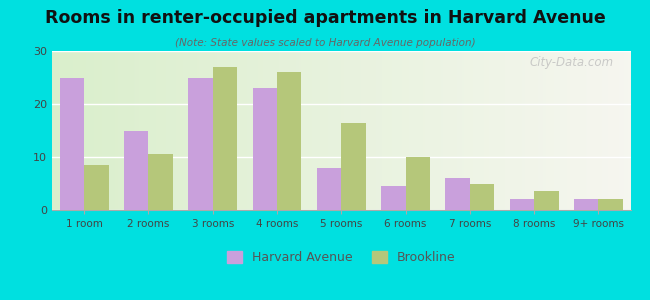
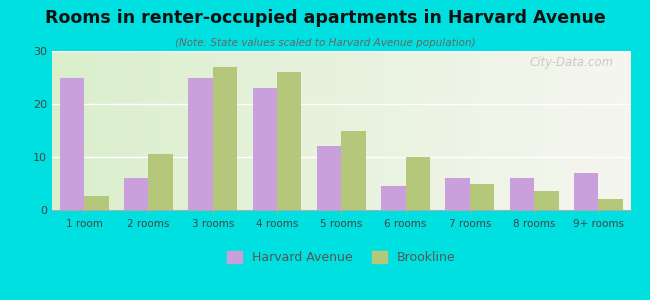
Brookline/1 room: 8.5 -> 2.6
Harvard Avenue/2 rooms: 15.0 -> 6.0
Harvard Avenue/5 rooms: 8.0 -> 12.0
Brookline/5 rooms: 16.5 -> 15.0
Harvard Avenue/8 rooms: 2.0 -> 6.0
Harvard Avenue/9+ rooms: 2.0 -> 7.0
